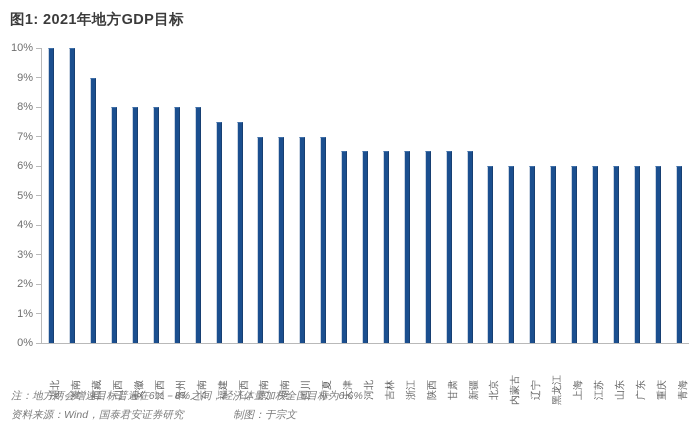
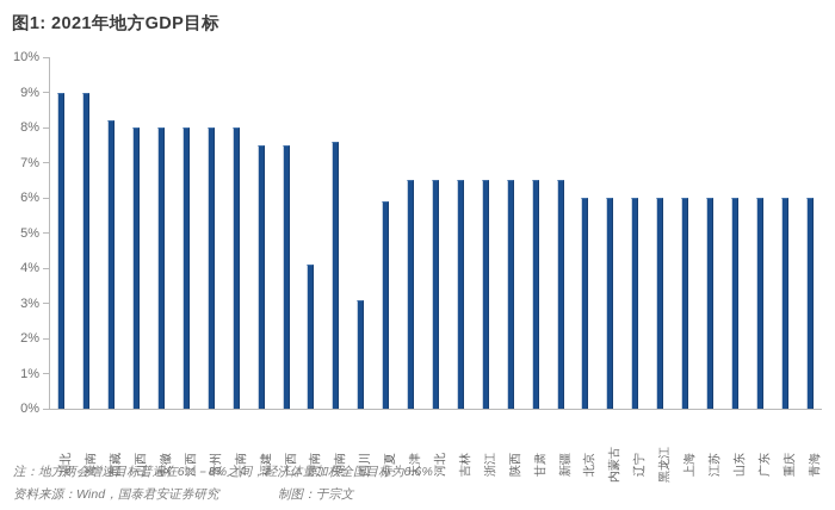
湖北: 10.0% -> 9.0%
海南: 10.0% -> 9.0%
西藏: 9.0% -> 8.2%
河南: 7.0% -> 4.1%
湖南: 7.0% -> 7.6%
四川: 7.0% -> 3.1%
宁夏: 7.0% -> 5.9%
